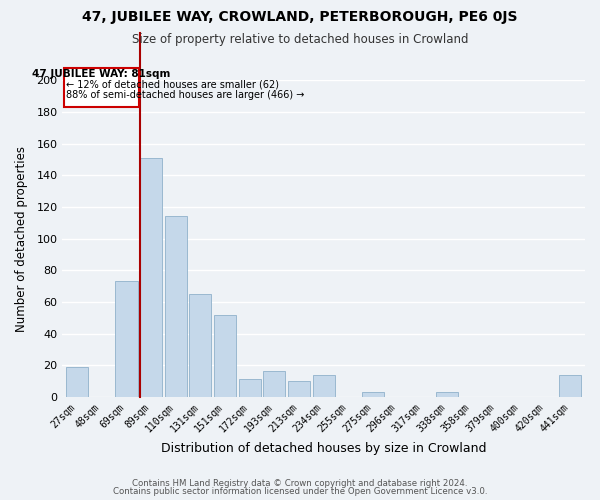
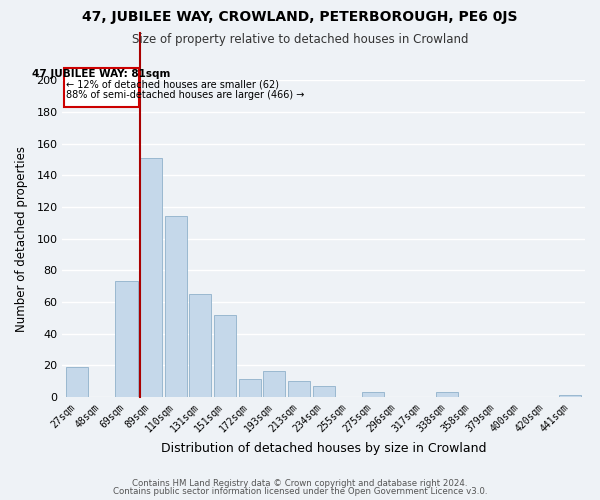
234sqm: 14 -> 7
441sqm: 14 -> 1
